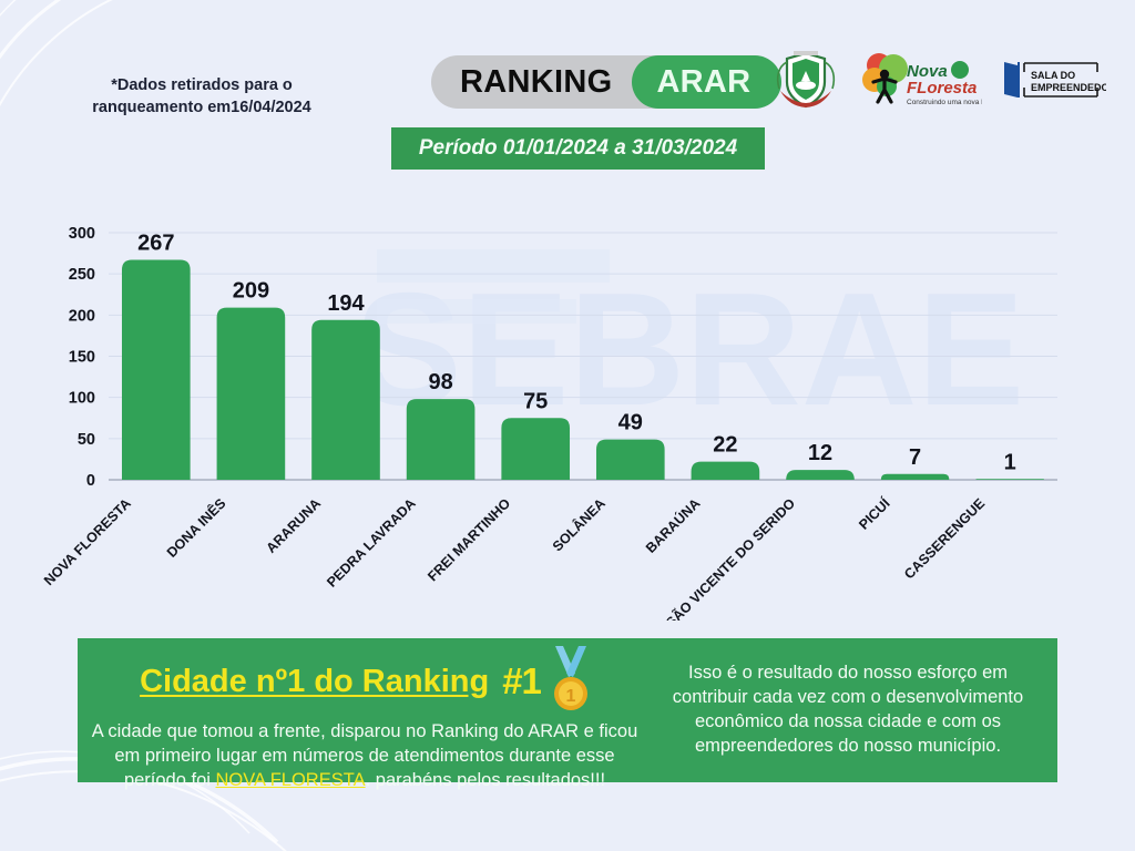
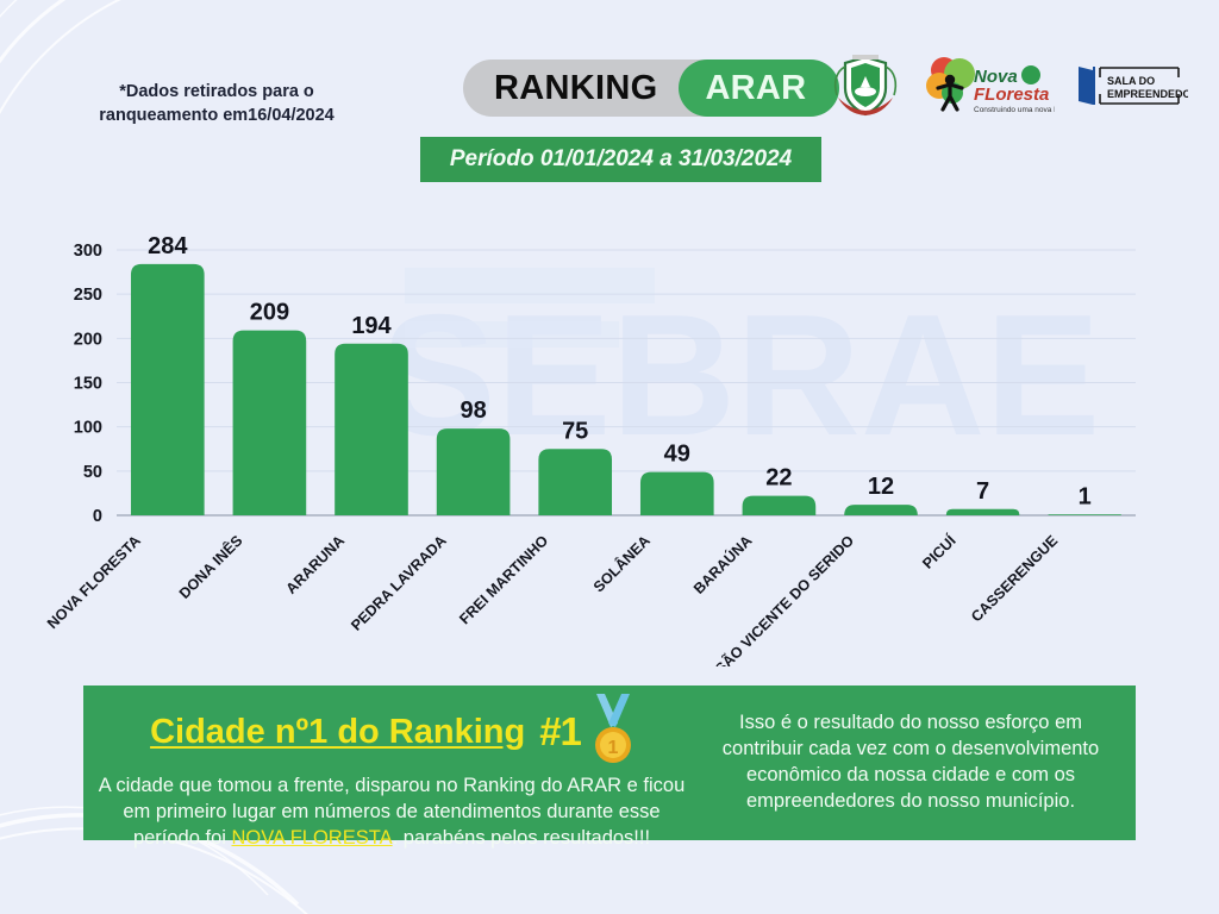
NOVA FLORESTA: 267 -> 284
